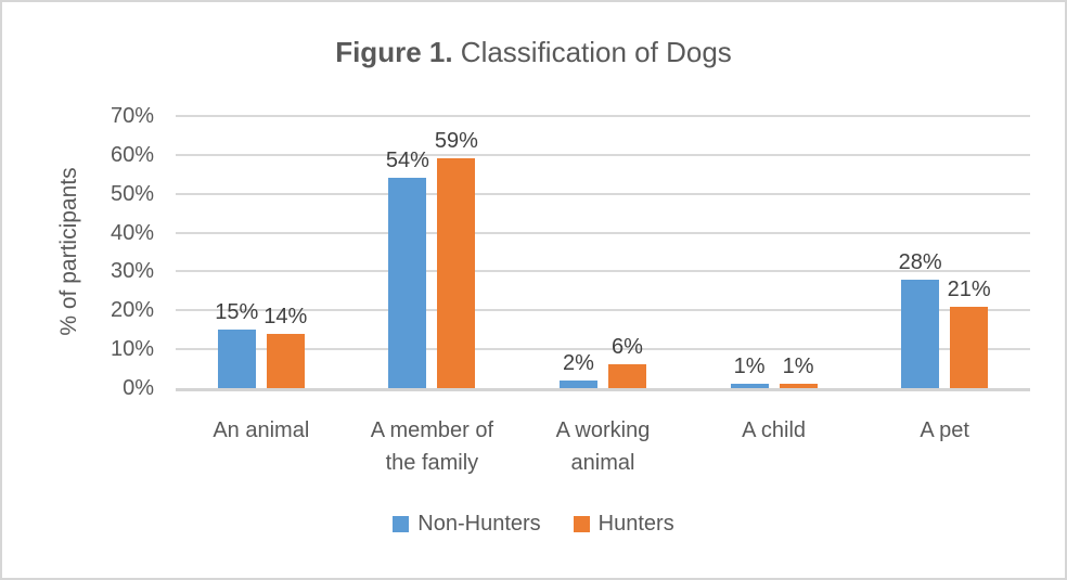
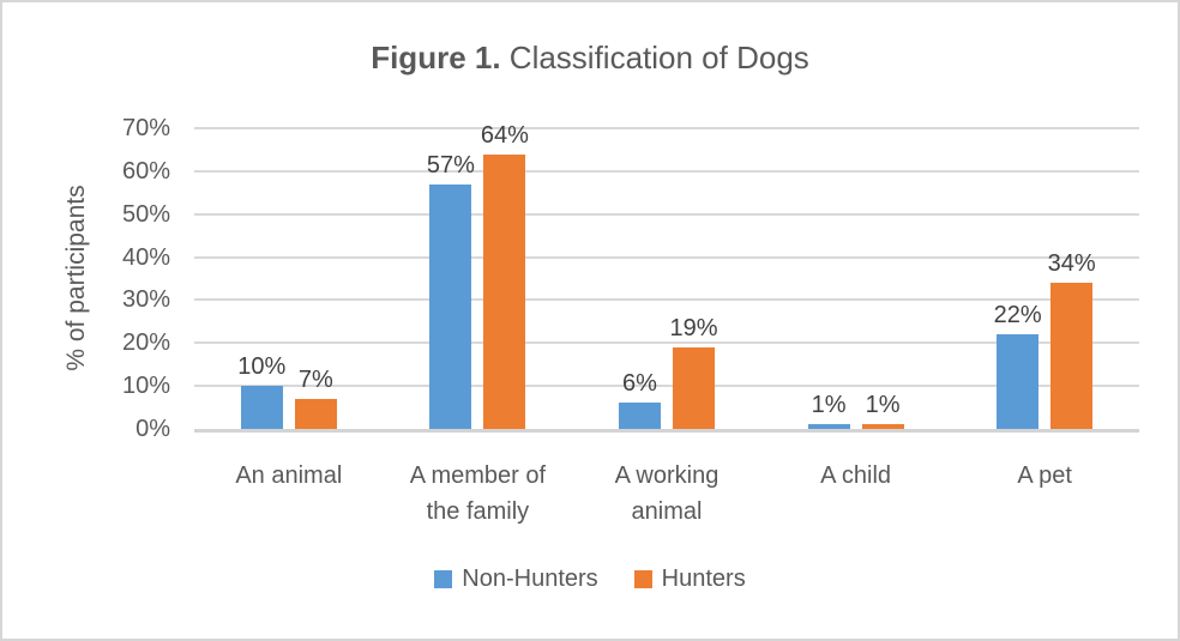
Non-Hunters/An animal: 15% -> 10%
Hunters/An animal: 14% -> 7%
Non-Hunters/A member of the family: 54% -> 57%
Hunters/A member of the family: 59% -> 64%
Non-Hunters/A working animal: 2% -> 6%
Hunters/A working animal: 6% -> 19%
Non-Hunters/A pet: 28% -> 22%
Hunters/A pet: 21% -> 34%
